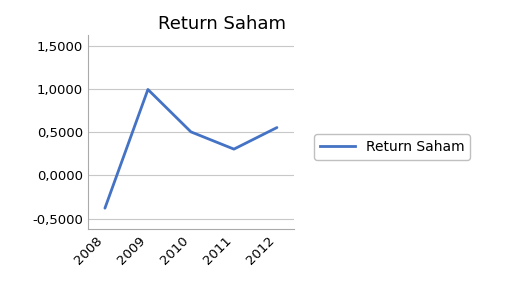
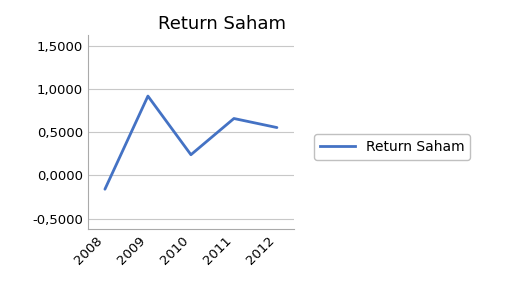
2008: -0,38 -> -0,16
2009: 1,00 -> 0,92
2010: 0,51 -> 0,24
2011: 0,30 -> 0,66
